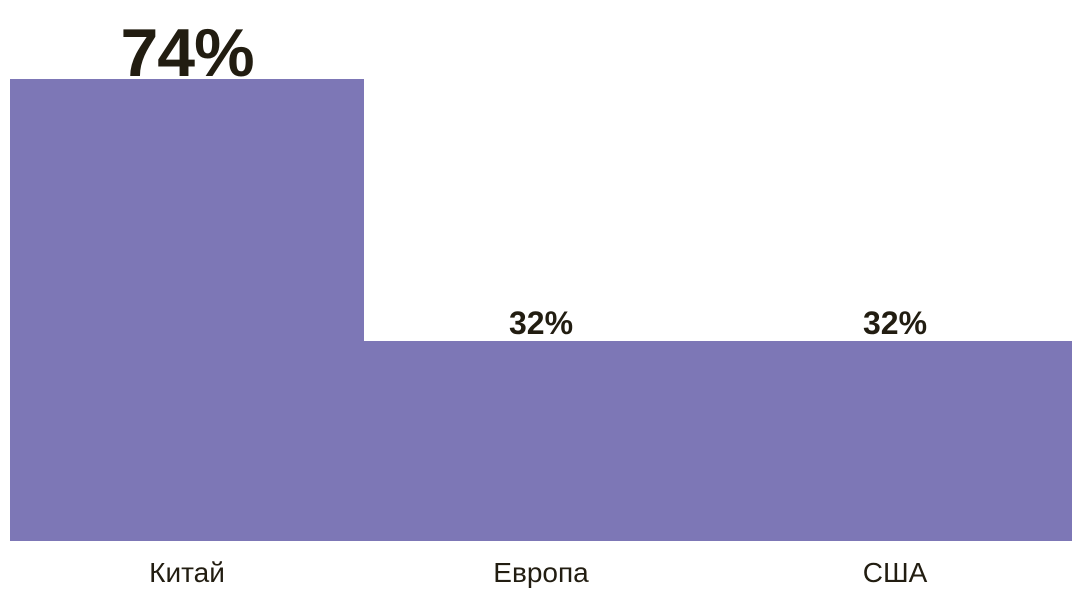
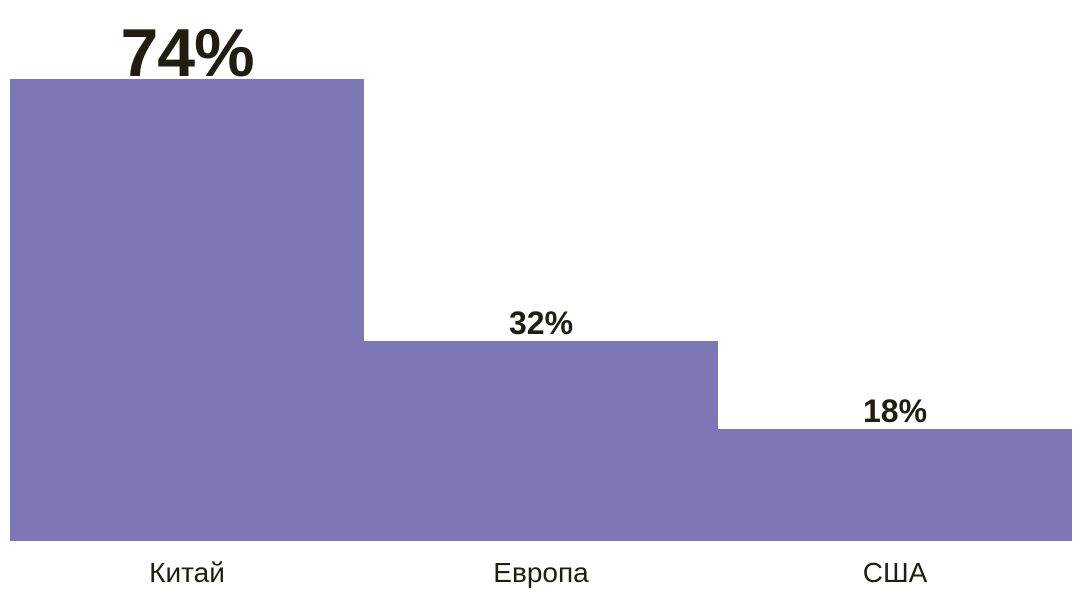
США: 32% -> 18%
